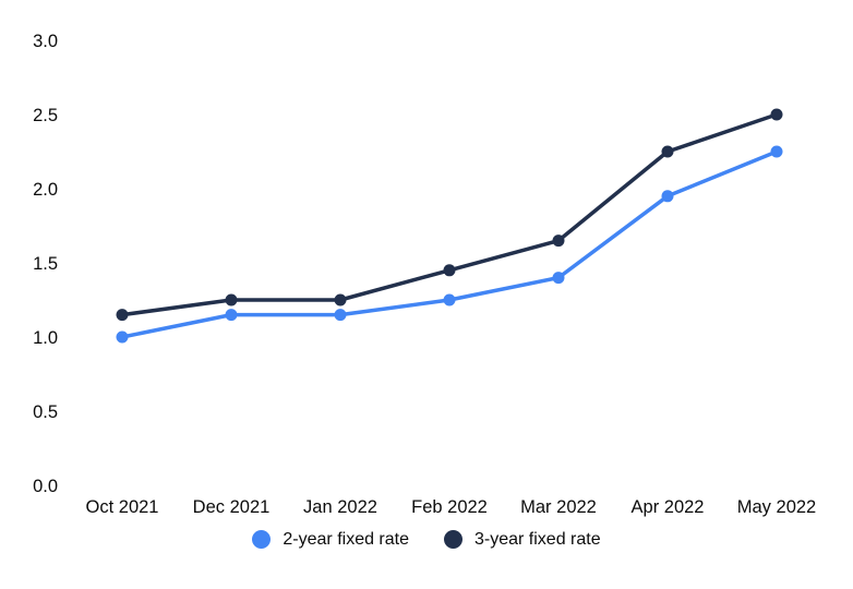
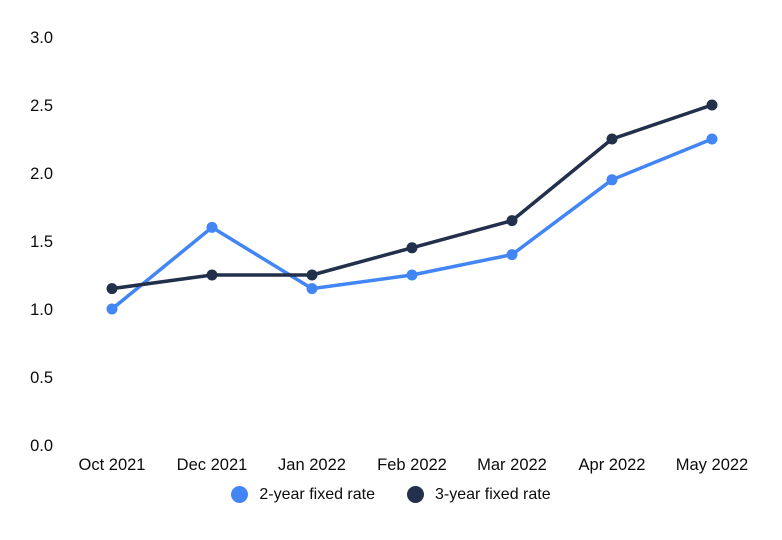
2-year fixed rate/Dec 2021: 1.15 -> 1.60
